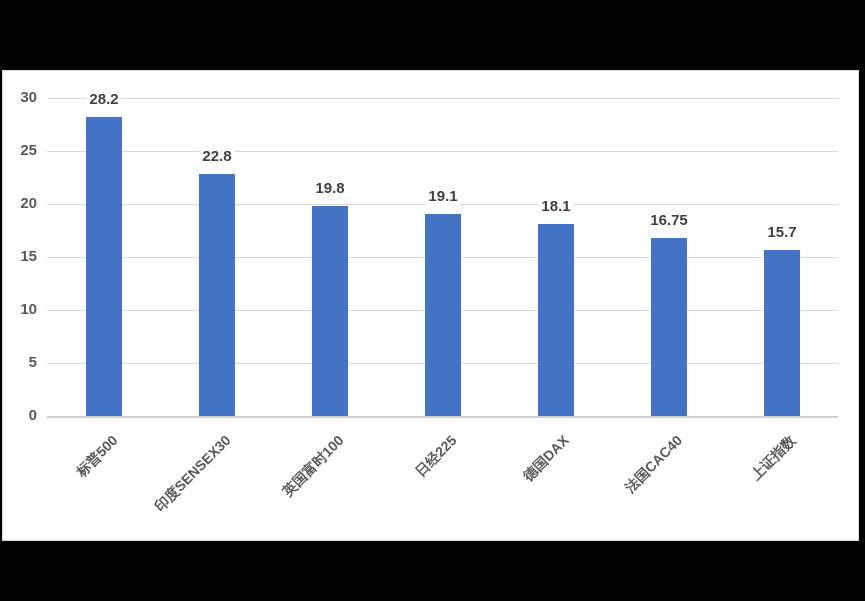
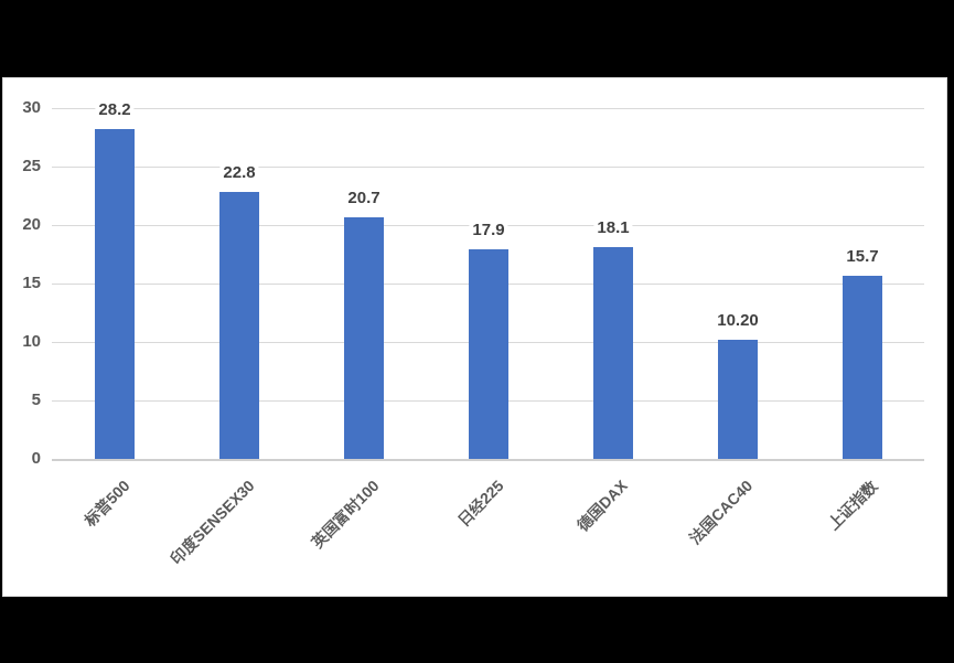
英国富时100: 19.8 -> 20.7
日经225: 19.1 -> 17.9
法国CAC40: 16.75 -> 10.20
